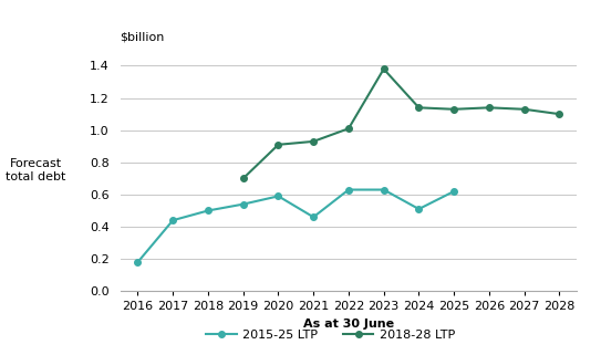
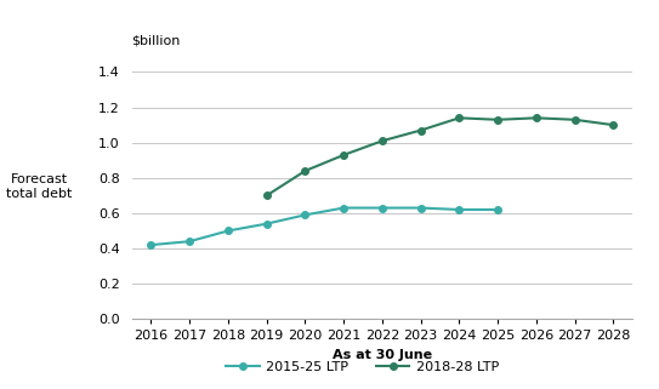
2015-25 LTP/2016: 0.18 -> 0.42
2018-28 LTP/2020: 0.91 -> 0.84
2015-25 LTP/2021: 0.46 -> 0.63
2018-28 LTP/2023: 1.38 -> 1.07
2015-25 LTP/2024: 0.51 -> 0.62
